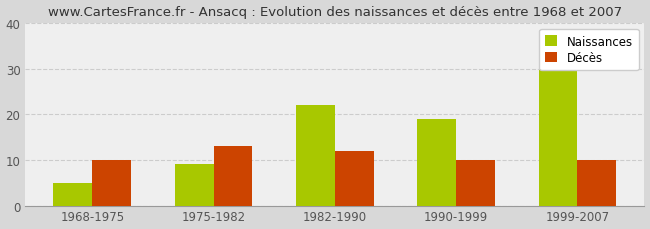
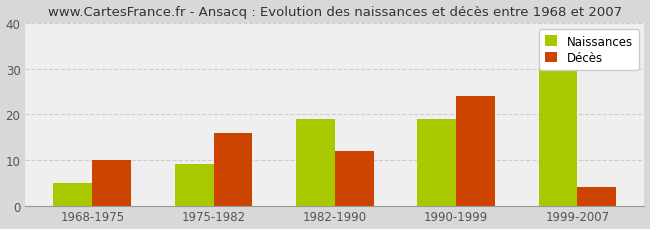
Décès/1975-1982: 13 -> 16
Naissances/1982-1990: 22 -> 19
Décès/1990-1999: 10 -> 24
Décès/1999-2007: 10 -> 4
